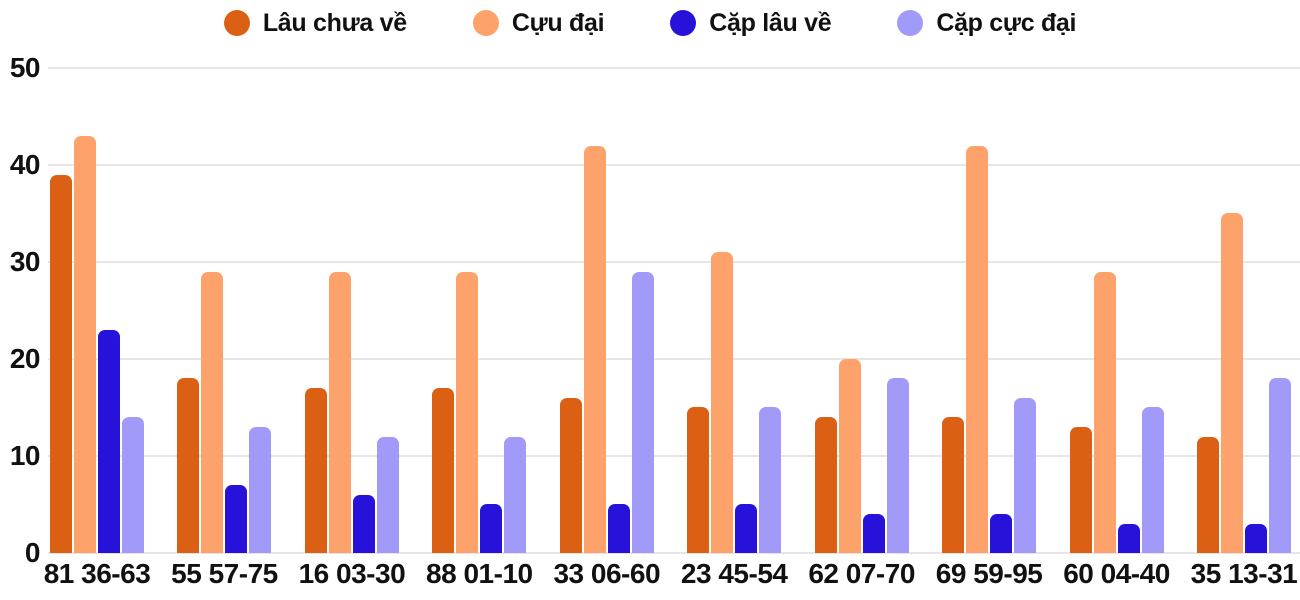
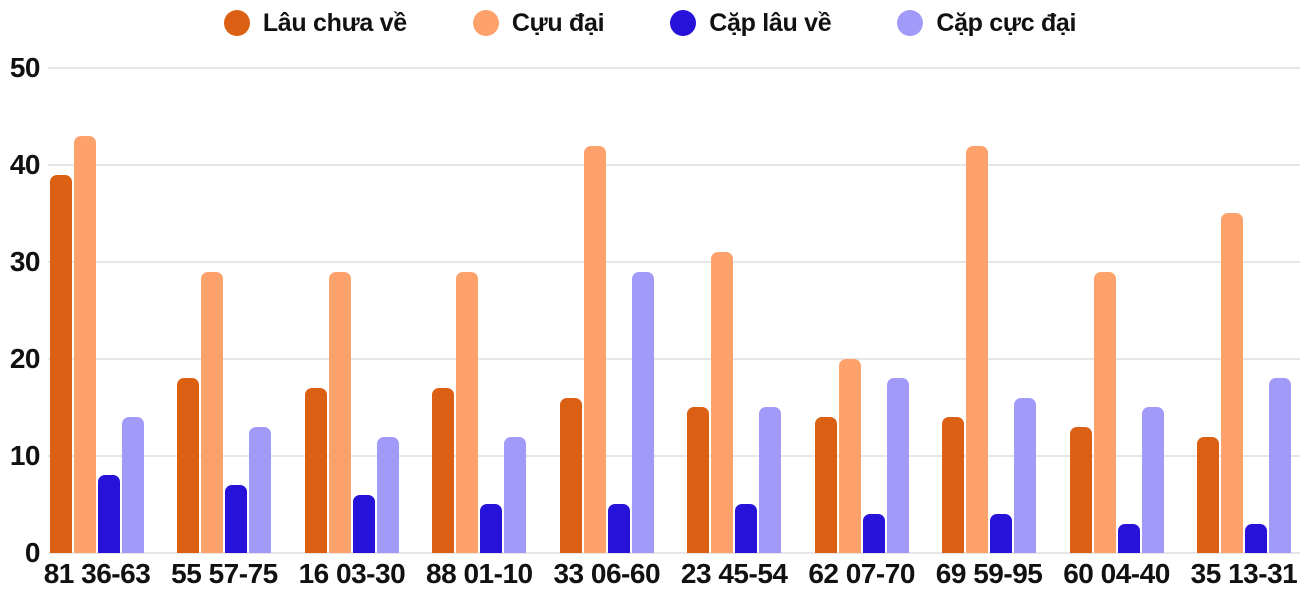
Cặp lâu về/81 36-63: 23 -> 8
